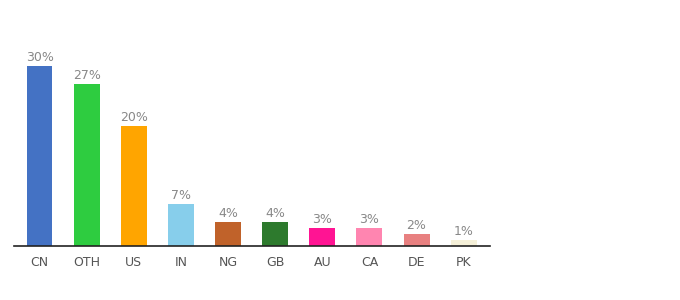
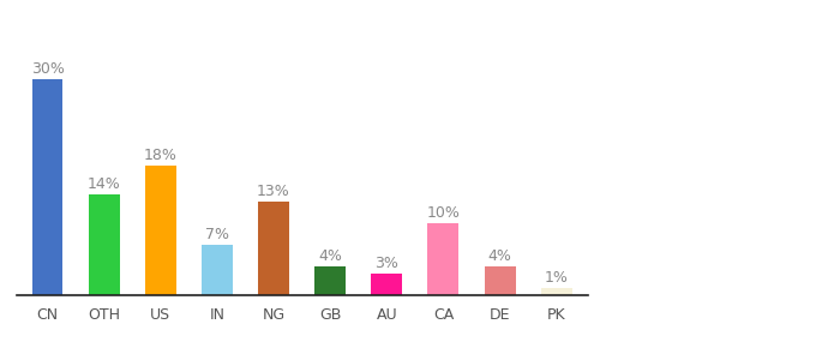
OTH: 27% -> 14%
US: 20% -> 18%
NG: 4% -> 13%
CA: 3% -> 10%
DE: 2% -> 4%
